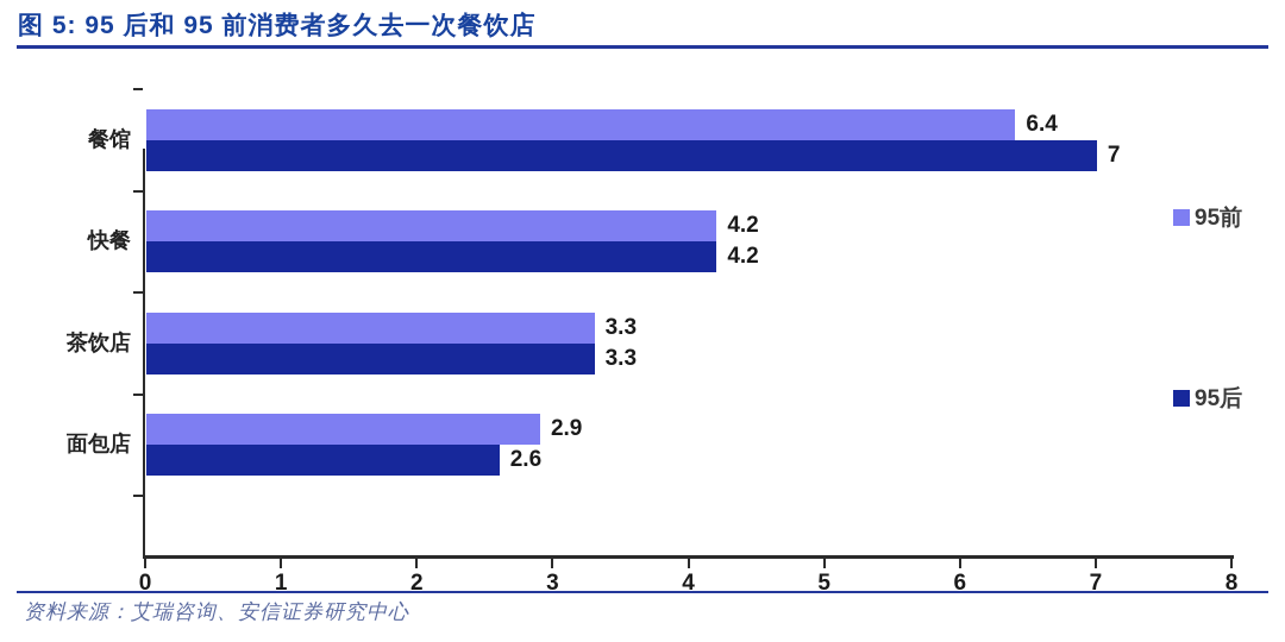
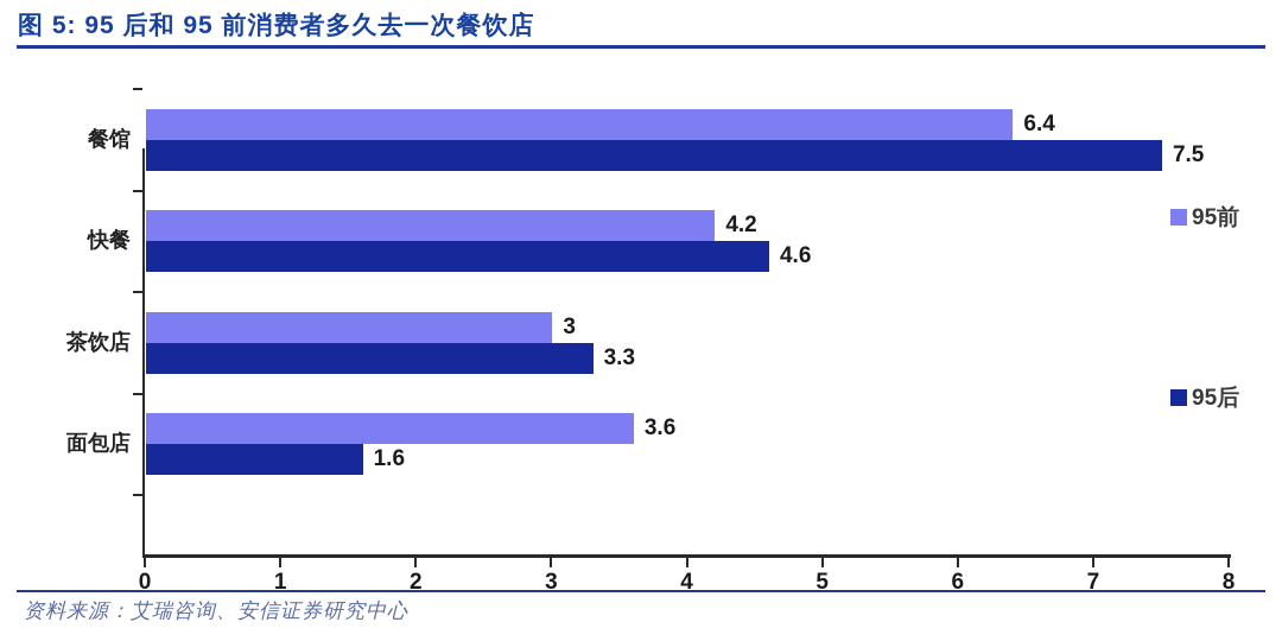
95后/餐馆: 7 -> 7.5
95后/快餐: 4.2 -> 4.6
95前/茶饮店: 3.3 -> 3
95前/面包店: 2.9 -> 3.6
95后/面包店: 2.6 -> 1.6
